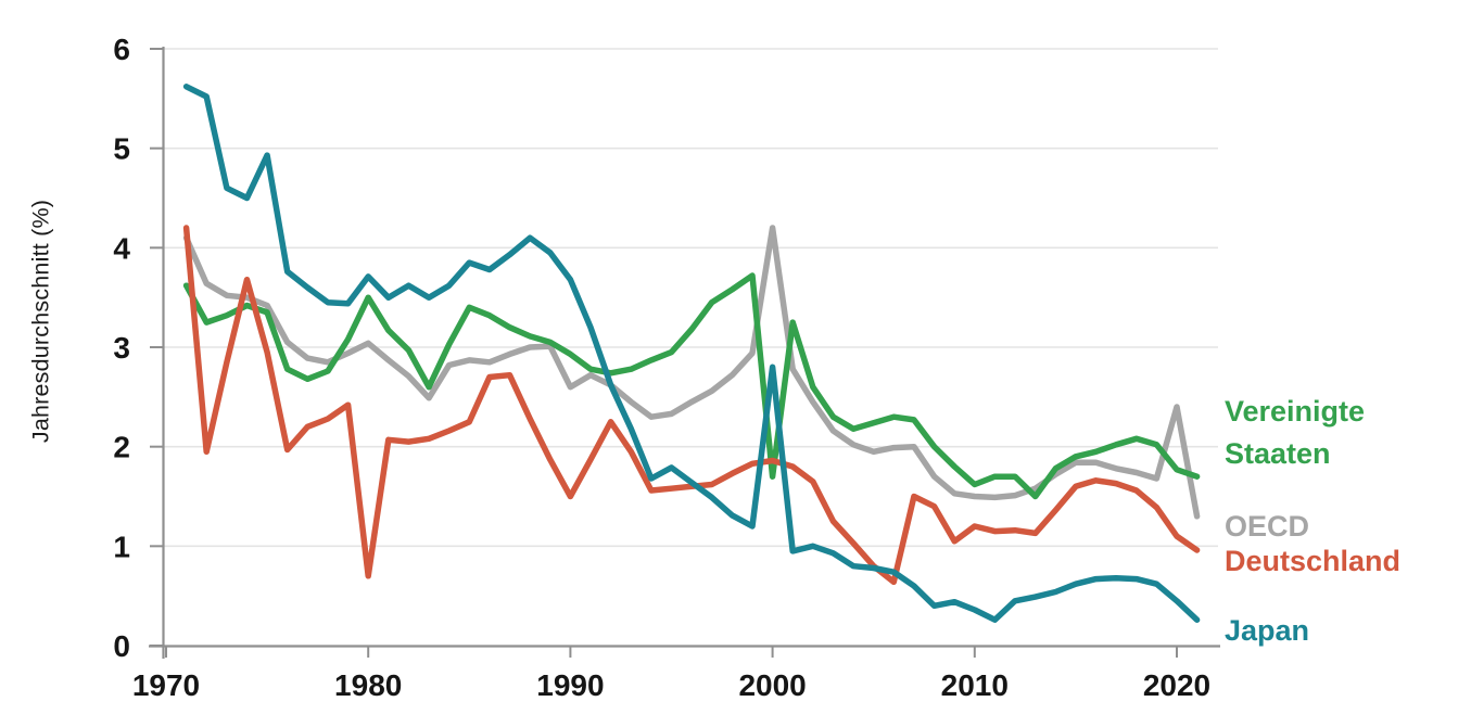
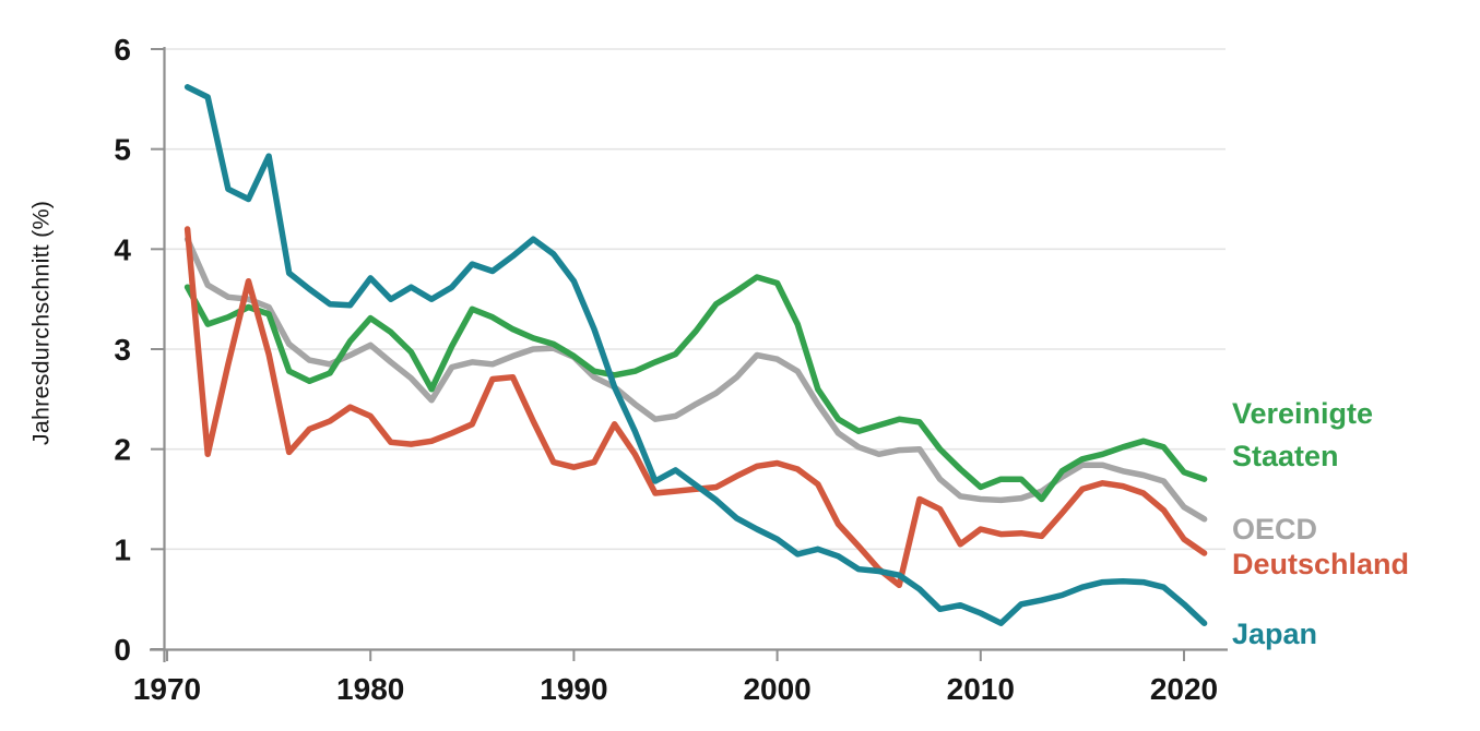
Vereinigte Staaten/1980: 3.5 -> 3.3
Deutschland/1980: 0.7 -> 2.3
OECD/1990: 2.6 -> 2.9
Deutschland/1990: 1.5 -> 1.8
OECD/2000: 4.2 -> 2.9
Vereinigte Staaten/2000: 1.7 -> 3.7
Japan/2000: 2.8 -> 1.1
OECD/2020: 2.4 -> 1.4
